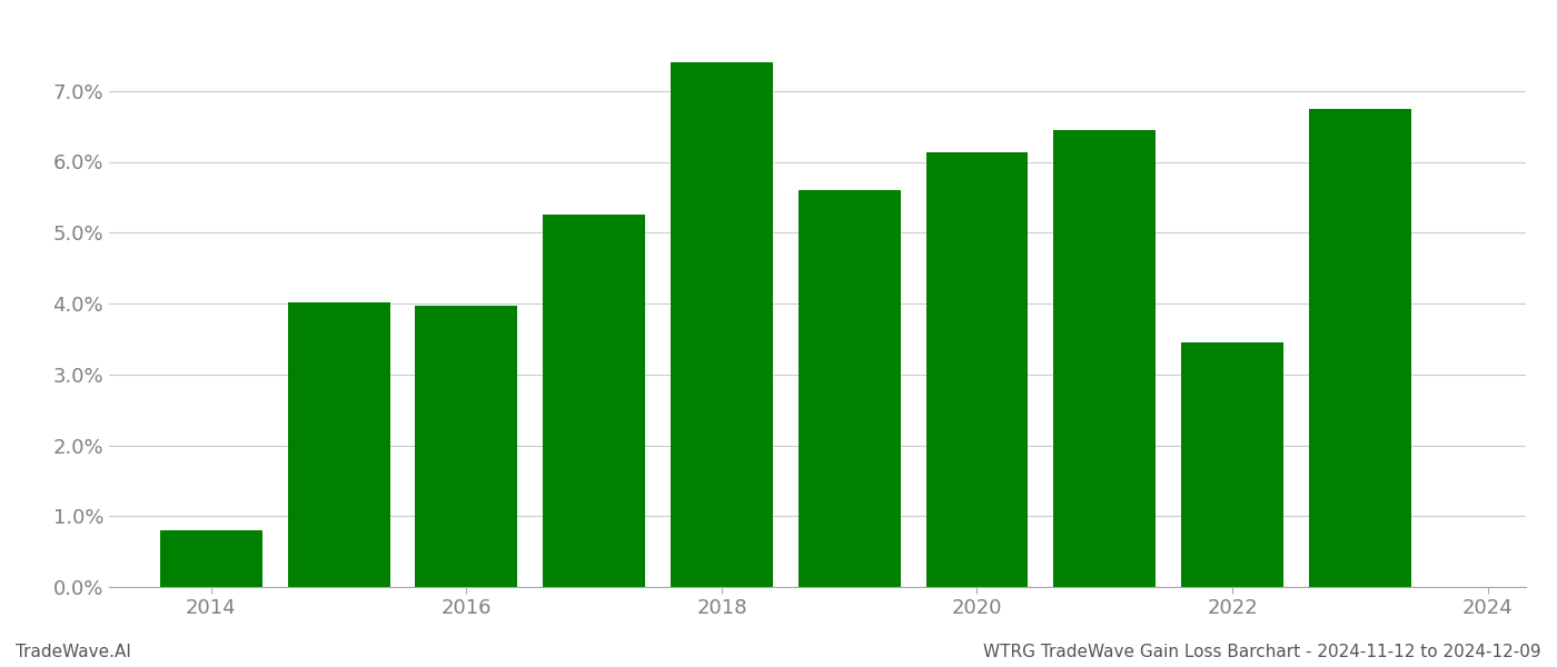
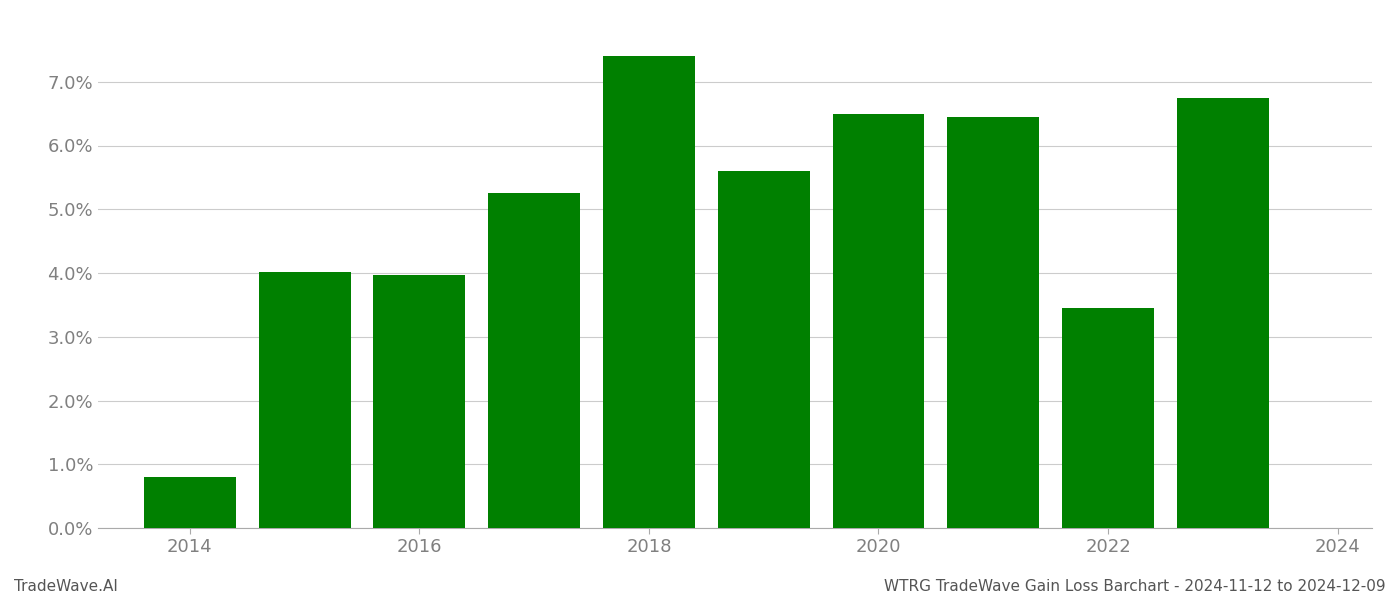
2020: 6.14% -> 6.50%
